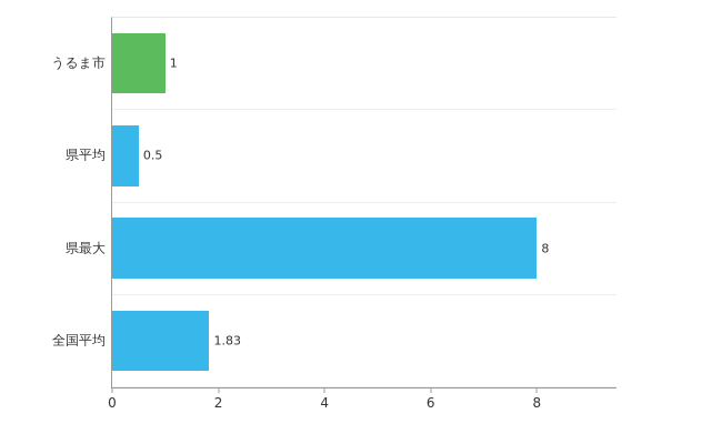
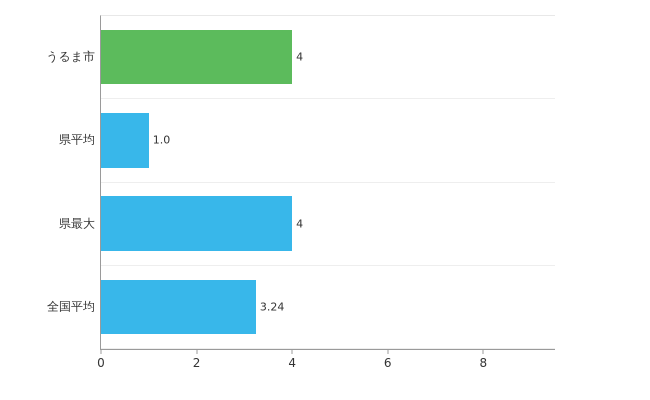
うるま市: 1 -> 4
県平均: 0.5 -> 1.0
県最大: 8 -> 4
全国平均: 1.83 -> 3.24
